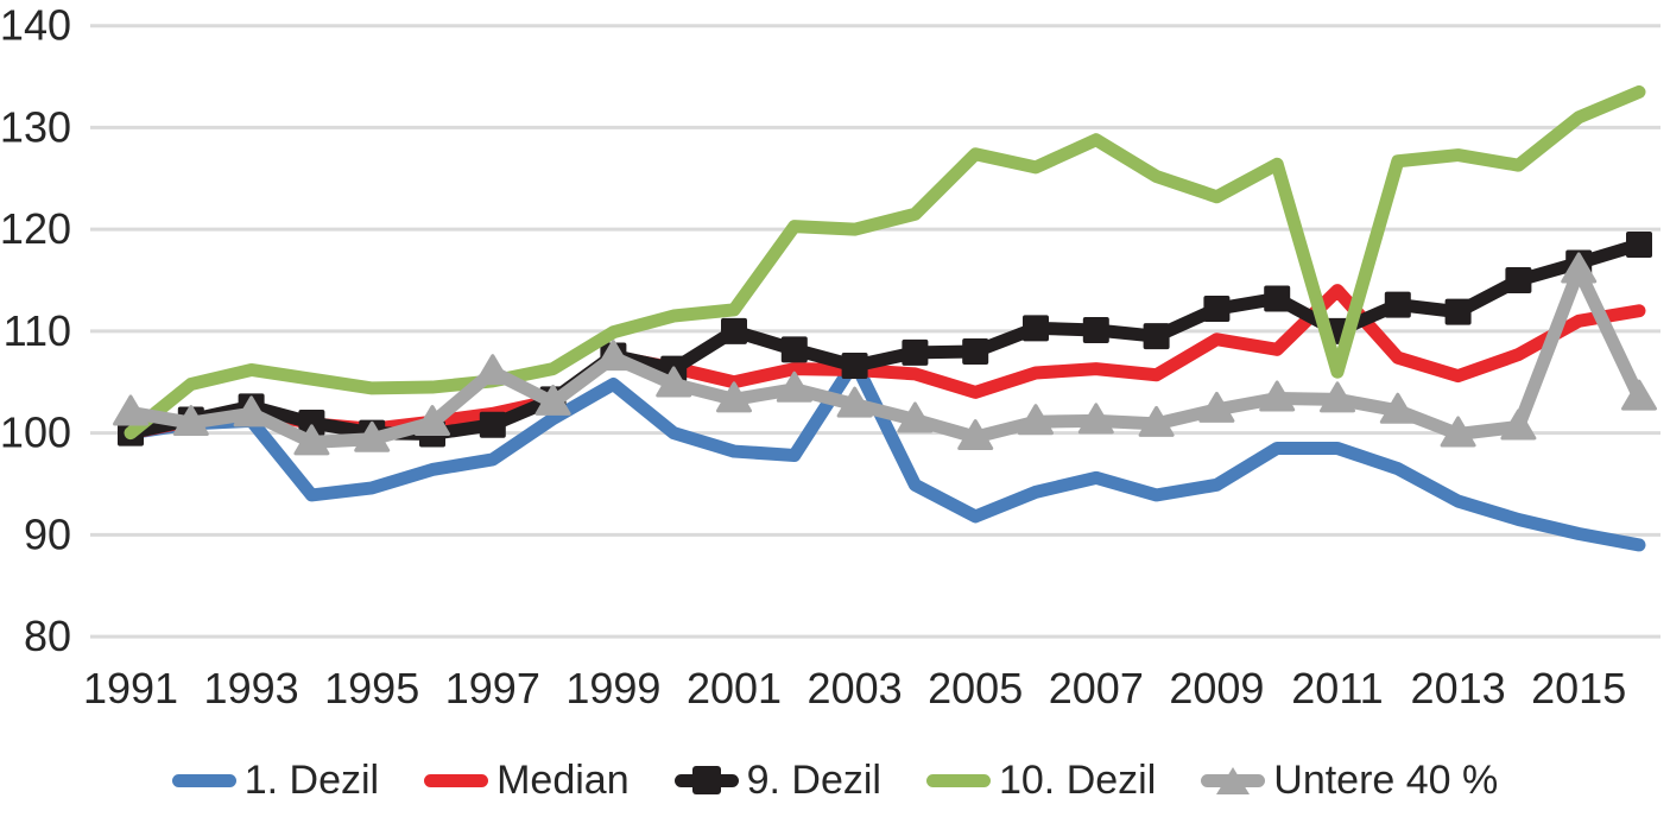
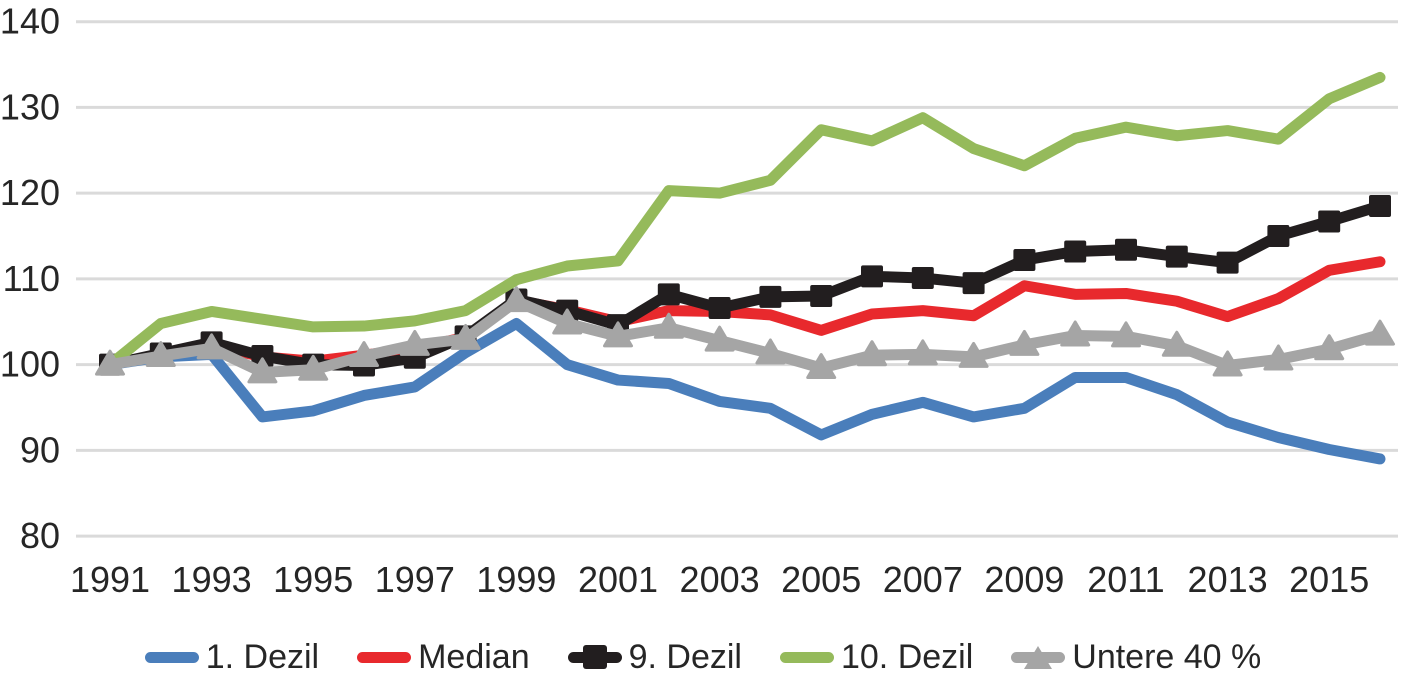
Untere 40 %/1991: 102 -> 100
Untere 40 %/1997: 106 -> 102
9. Dezil/2001: 110 -> 105
1. Dezil/2003: 107 -> 96
Median/2011: 114 -> 108
9. Dezil/2011: 110 -> 113
10. Dezil/2011: 106 -> 128
Untere 40 %/2015: 116 -> 102
